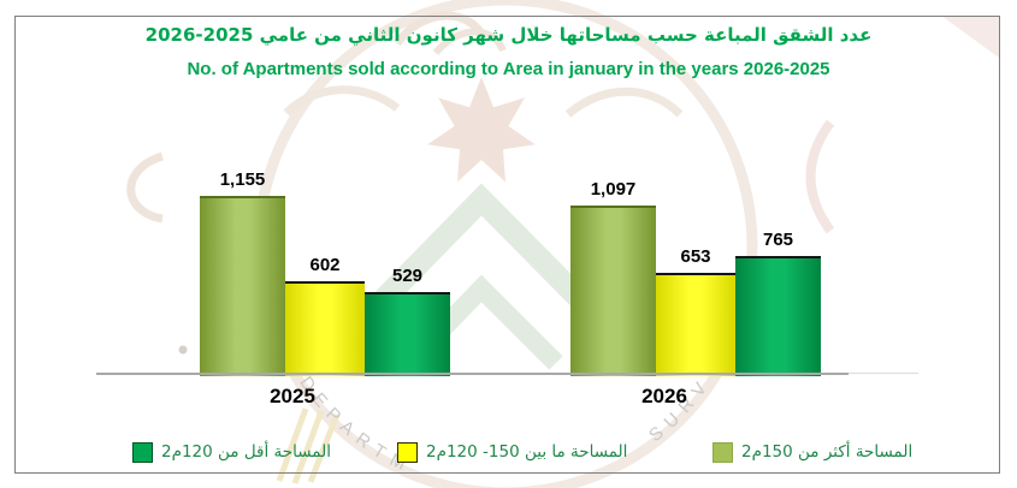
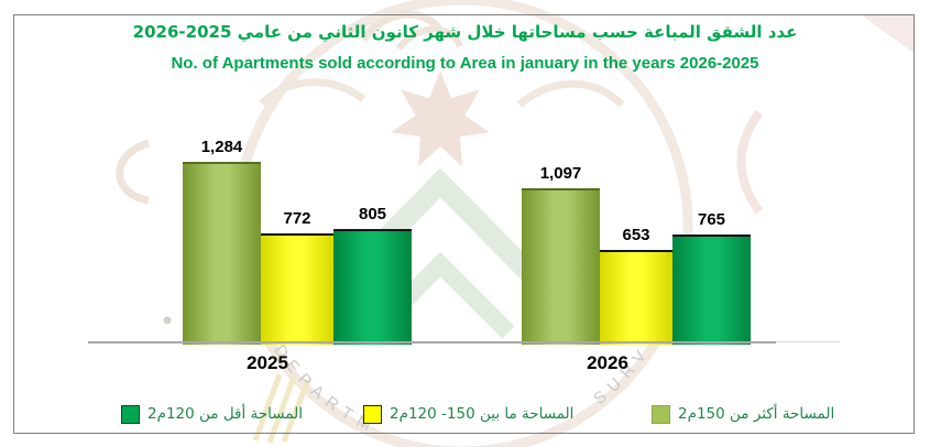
المساحة أكثر من 150م2/2025: 1,155 -> 1,284
المساحة ما بين 150- 120م2/2025: 602 -> 772
المساحة أقل من 120م2/2025: 529 -> 805
